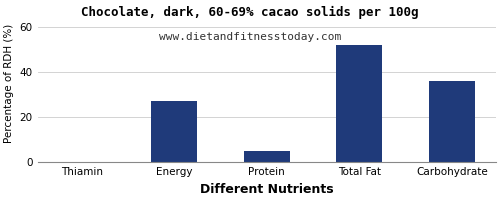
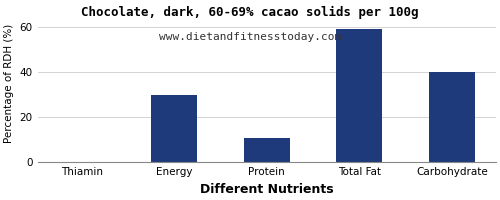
Energy: 27 -> 30
Protein: 5 -> 11
Total Fat: 52 -> 59
Carbohydrate: 36 -> 40
